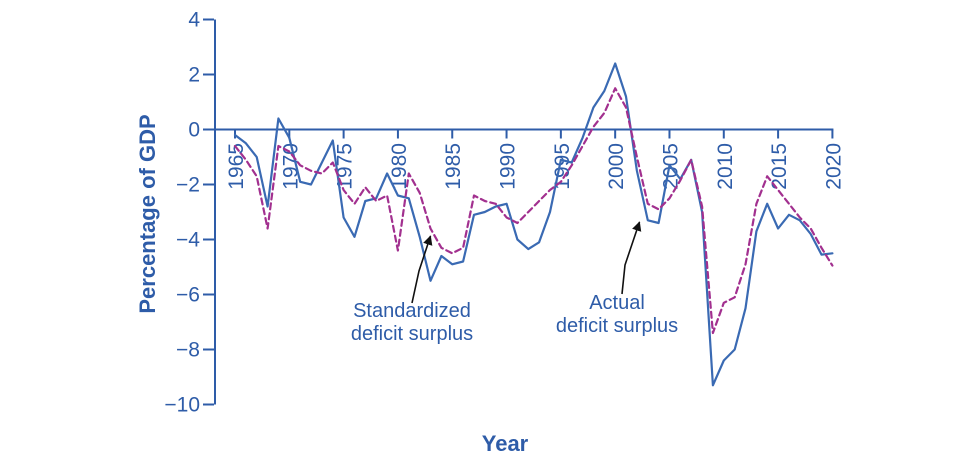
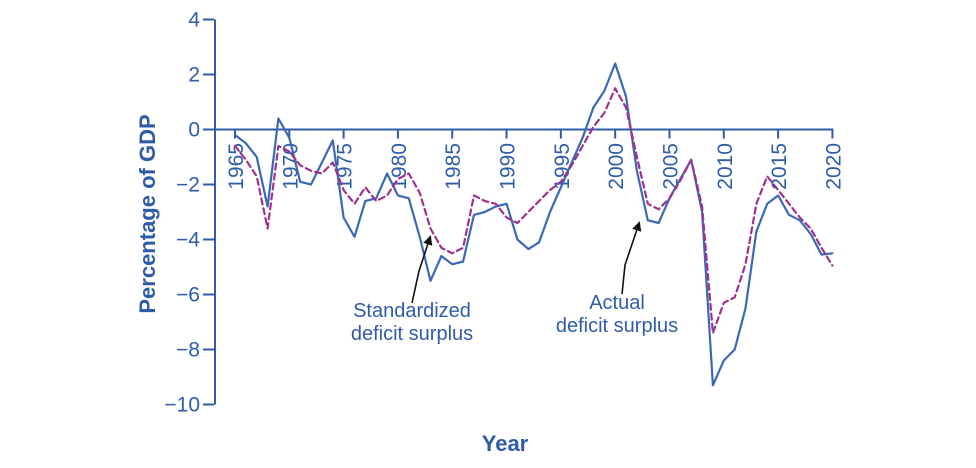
Standardized deficit surplus/1980: -4.4 -> -1.8
Actual deficit surplus/1995: -1.1 -> -2.1
Actual deficit surplus/2005: -1.3 -> -2.5
Actual deficit surplus/2015: -3.6 -> -2.4
